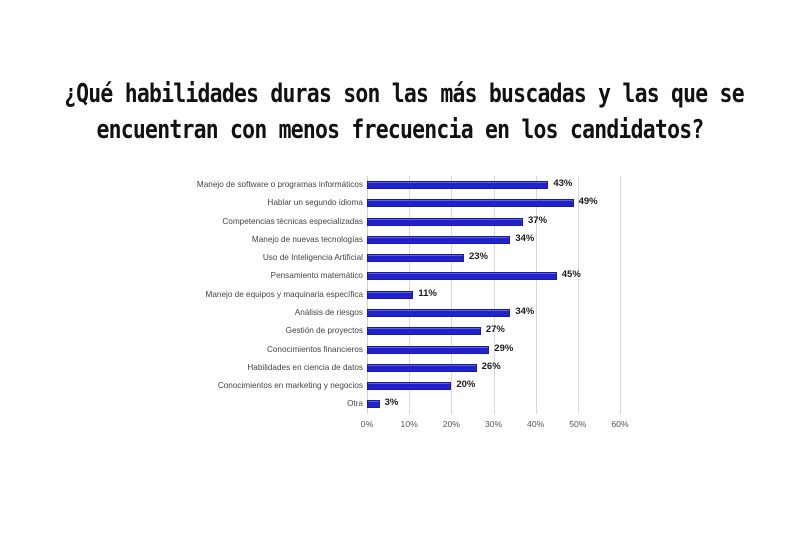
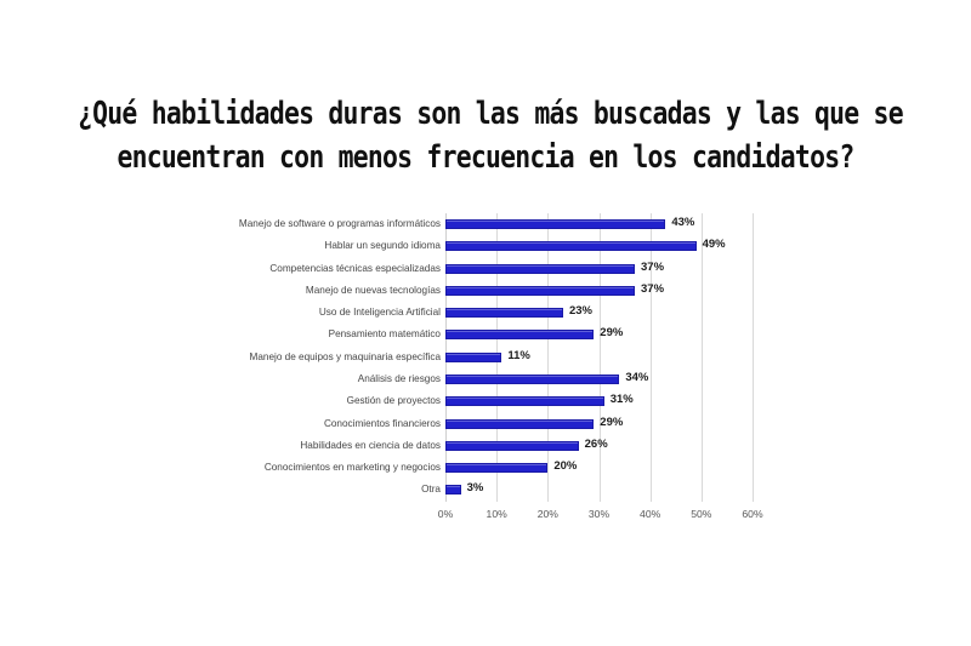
Manejo de nuevas tecnologías: 34% -> 37%
Pensamiento matemático: 45% -> 29%
Gestión de proyectos: 27% -> 31%
